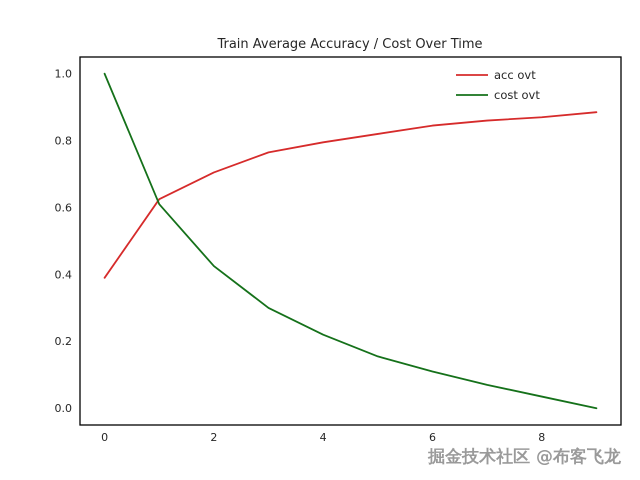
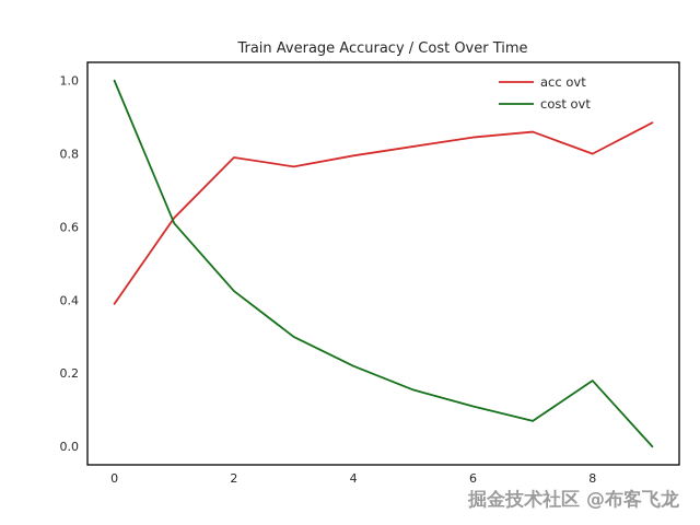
acc ovt/2: 0.70 -> 0.79
acc ovt/8: 0.87 -> 0.80
cost ovt/8: 0.04 -> 0.18
